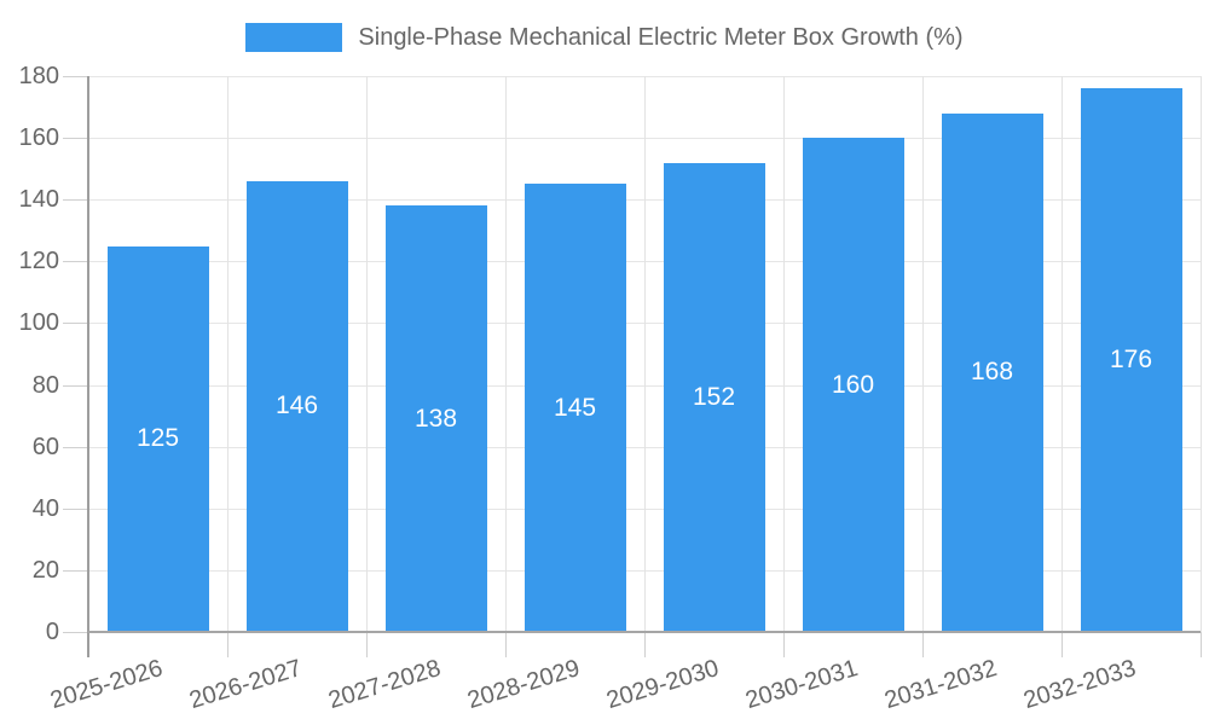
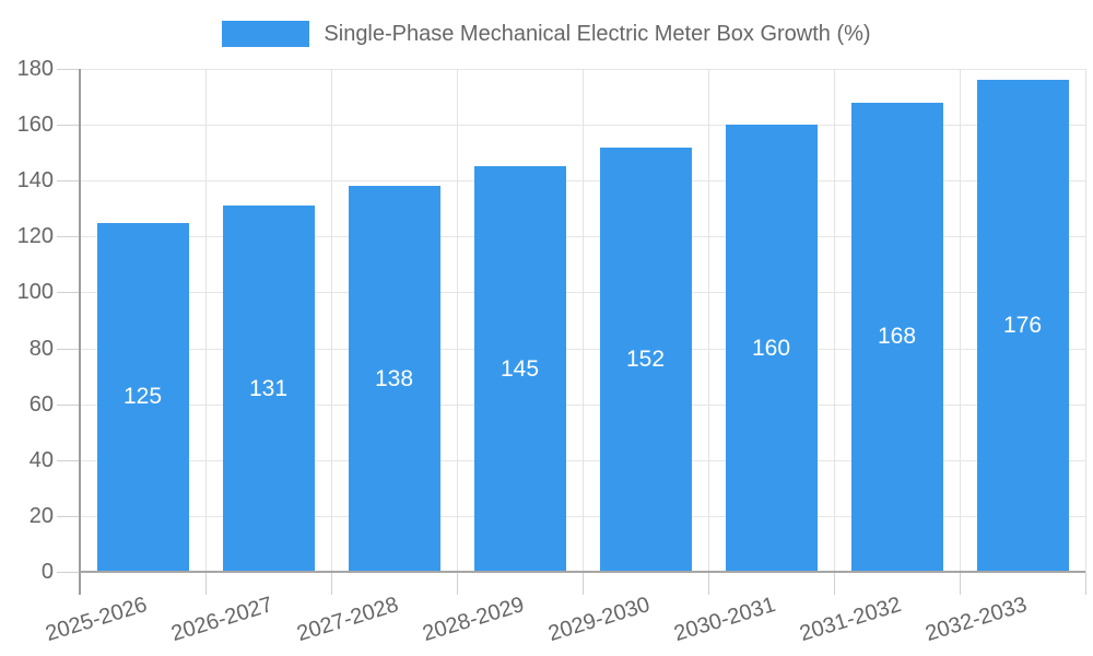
2026-2027: 146 -> 131
